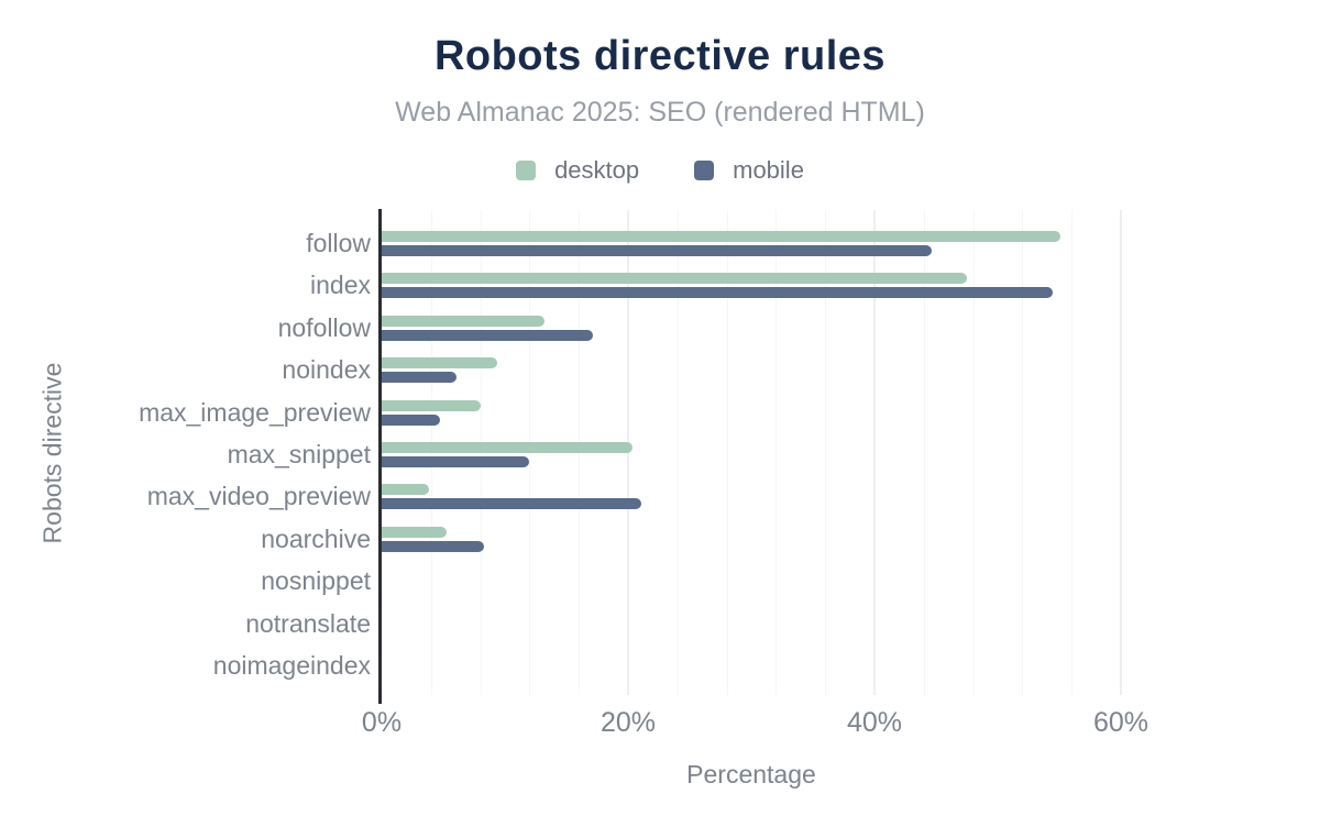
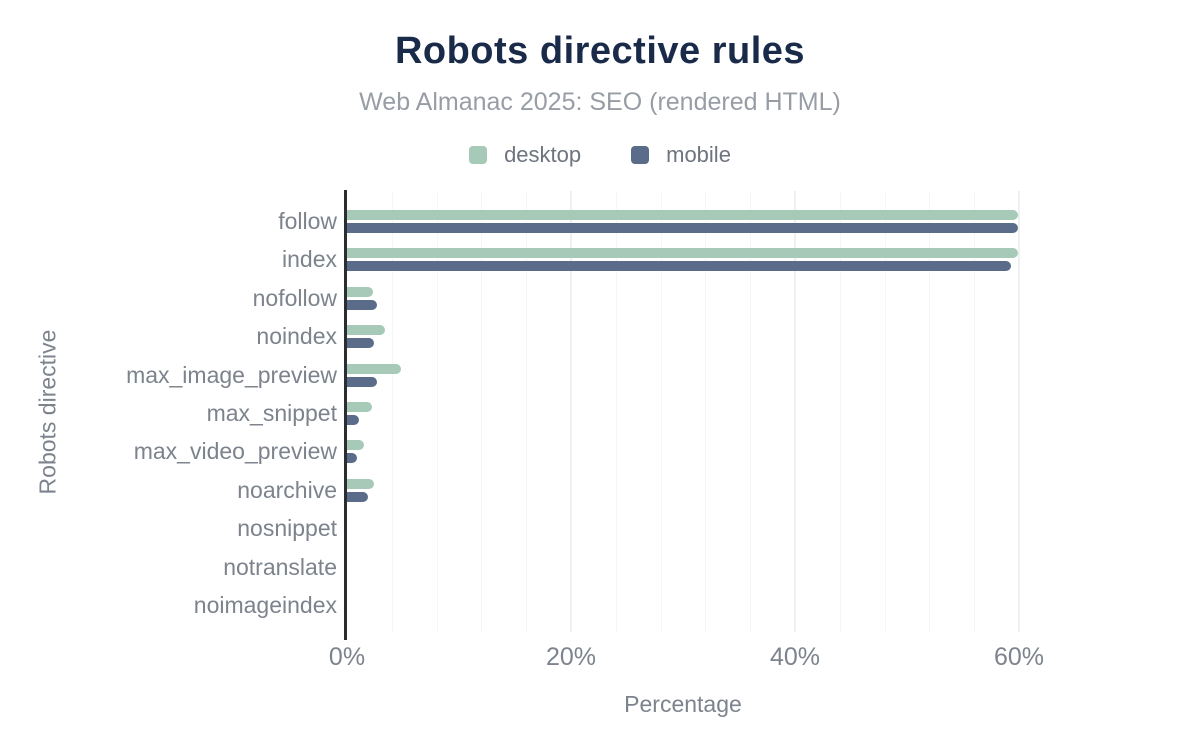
desktop/follow: 55.1% -> 59.9%
mobile/follow: 44.6% -> 59.9%
desktop/index: 47.5% -> 59.9%
mobile/index: 54.5% -> 59.3%
desktop/nofollow: 13.2% -> 2.3%
mobile/nofollow: 17.1% -> 2.7%
desktop/noindex: 9.4% -> 3.4%
mobile/noindex: 6.1% -> 2.4%
desktop/max_image_preview: 8.0% -> 4.8%
mobile/max_image_preview: 4.7% -> 2.7%
desktop/max_snippet: 20.4% -> 2.2%
mobile/max_snippet: 12.0% -> 1.1%
desktop/max_video_preview: 3.8% -> 1.5%
mobile/max_video_preview: 21.1% -> 0.9%
desktop/noarchive: 5.3% -> 2.4%
mobile/noarchive: 8.3% -> 1.9%
